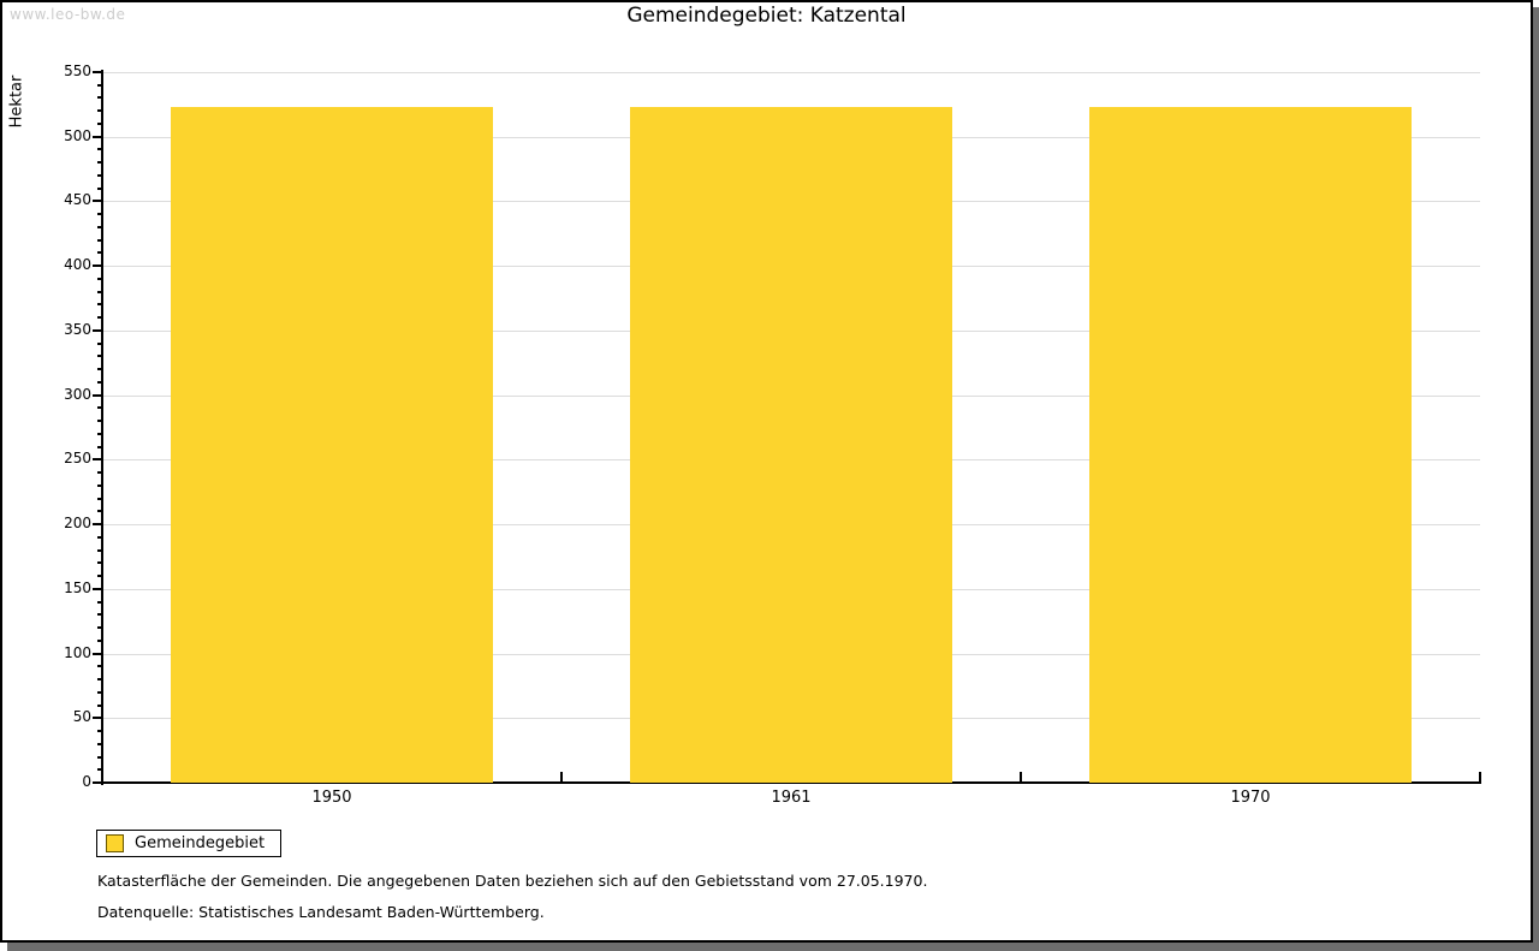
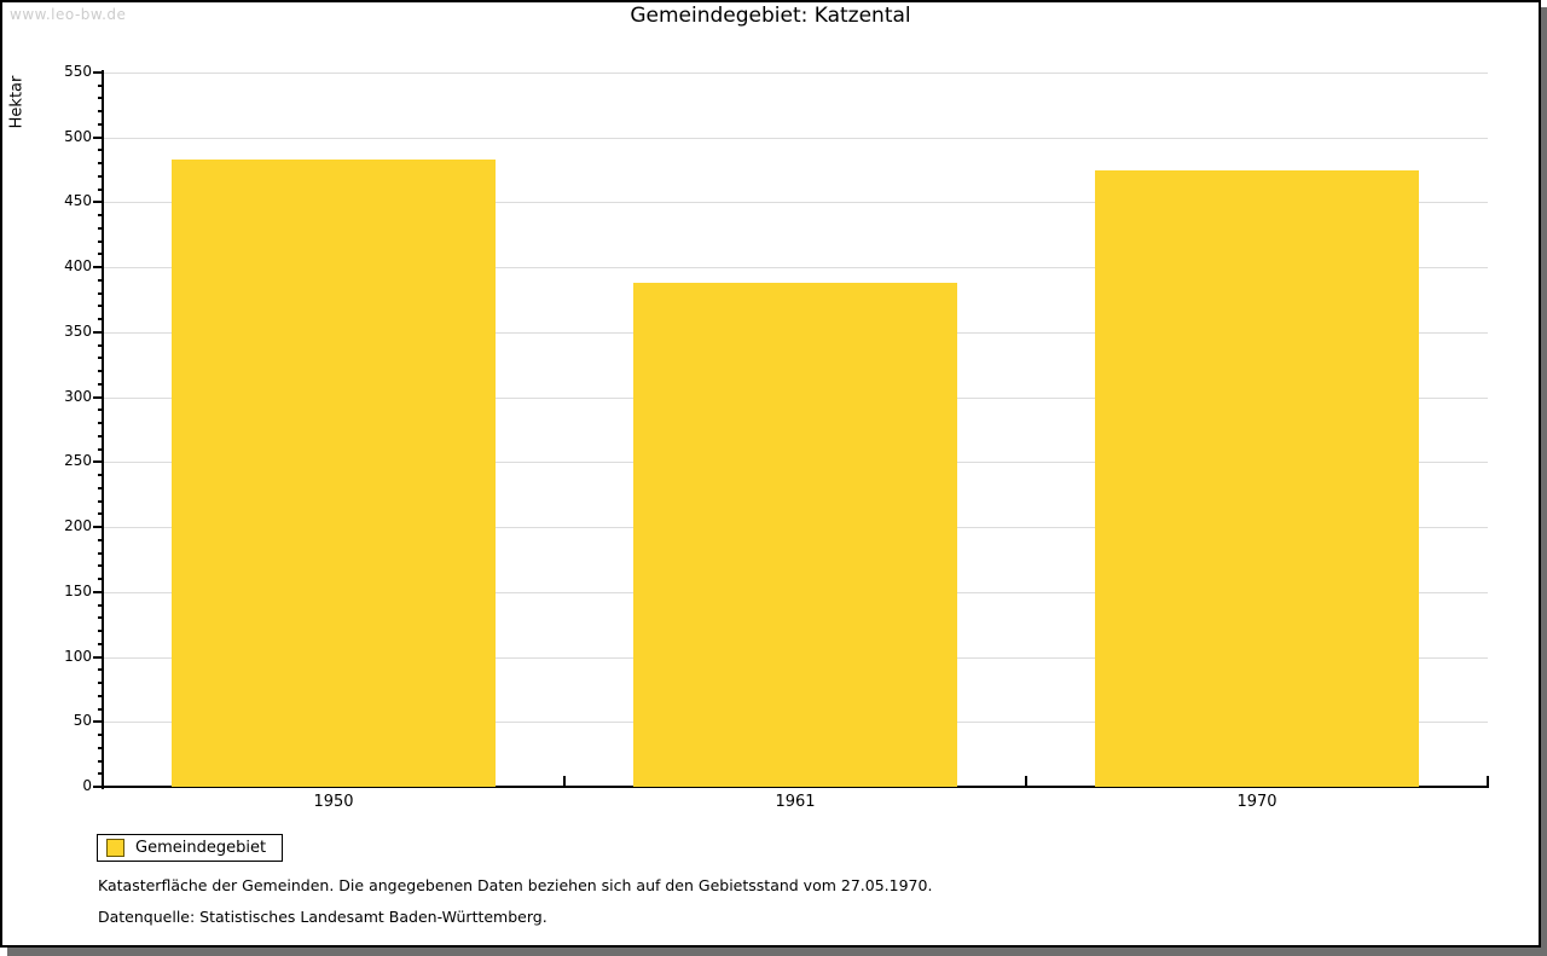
1950: 523 -> 483
1961: 523 -> 388
1970: 523 -> 475
